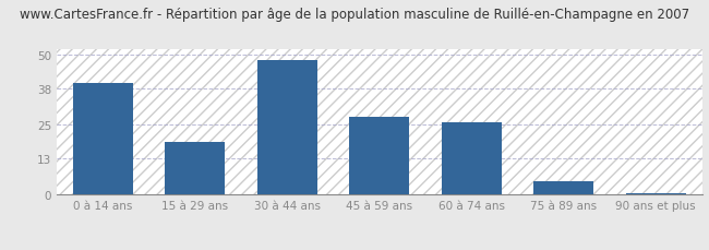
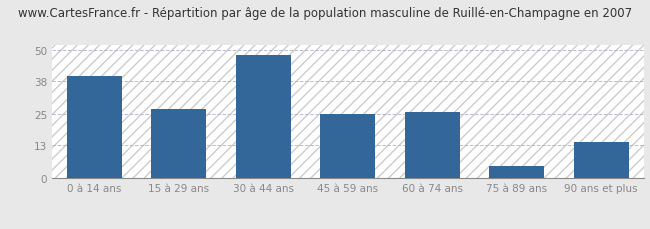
15 à 29 ans: 19.0 -> 27.0
45 à 59 ans: 28.0 -> 25.0
90 ans et plus: 0.5 -> 14.0
